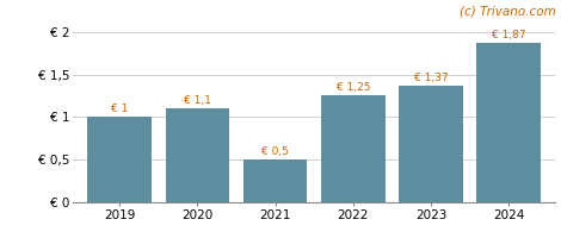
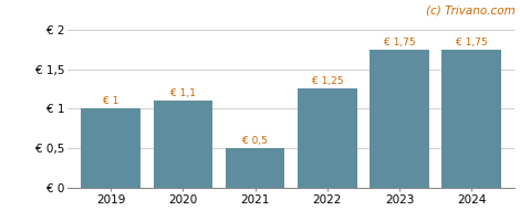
2023: 1,37 -> 1,75
2024: 1,87 -> 1,75
